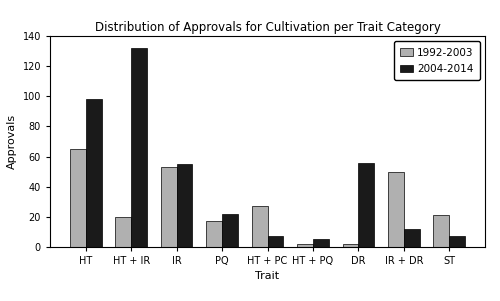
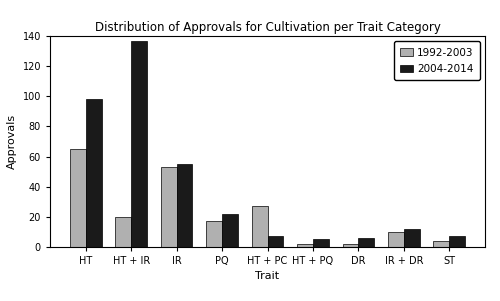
2004-2014/HT + IR: 132 -> 137
2004-2014/DR: 56 -> 6
1992-2003/IR + DR: 50 -> 10
1992-2003/ST: 21 -> 4
